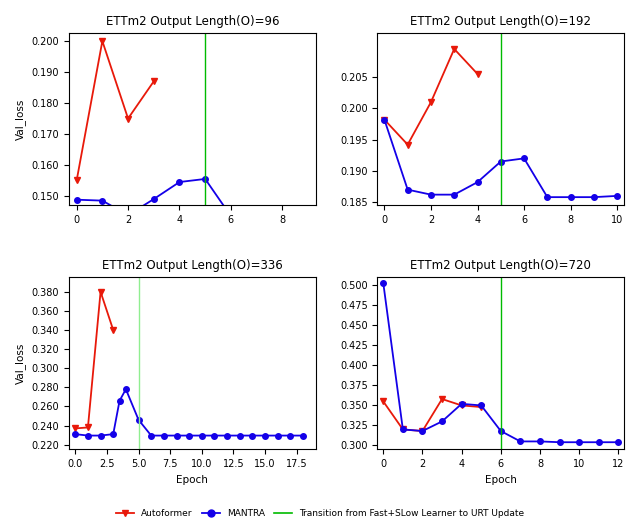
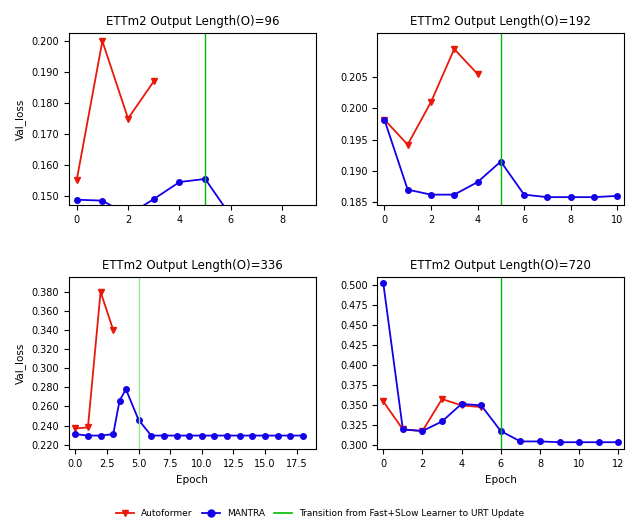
ETTm2 Output Length(O)=192/MANTRA/6: 0.1920 -> 0.1862
